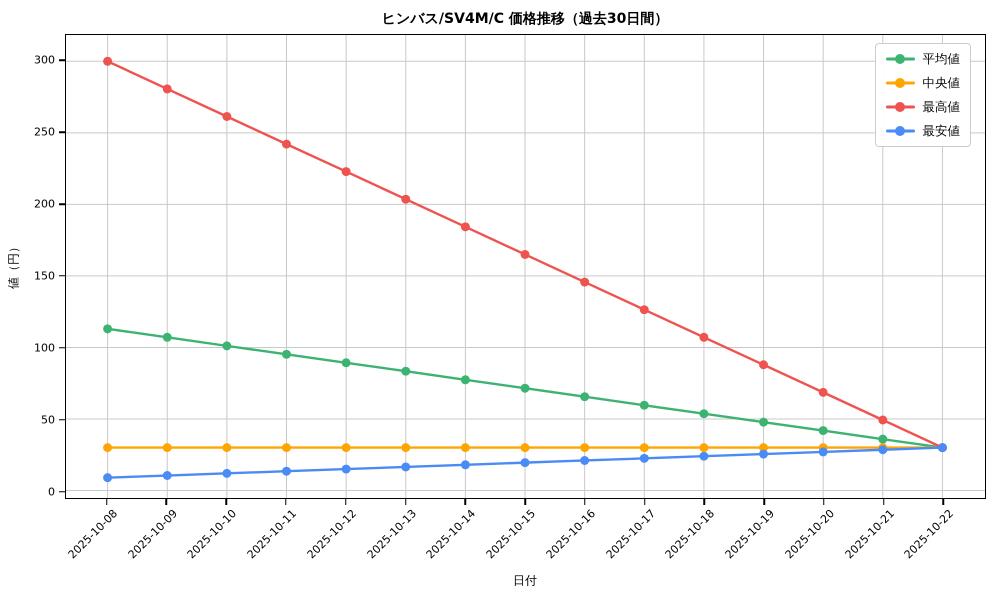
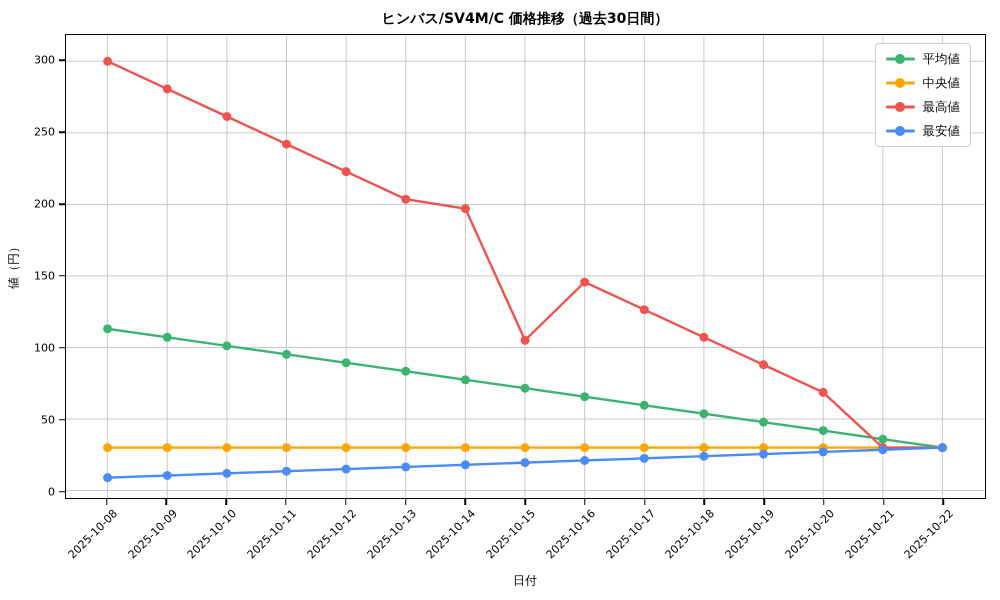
最高値/2025-10-14: 184 -> 197
最高値/2025-10-15: 165 -> 105
最高値/2025-10-21: 49 -> 30
